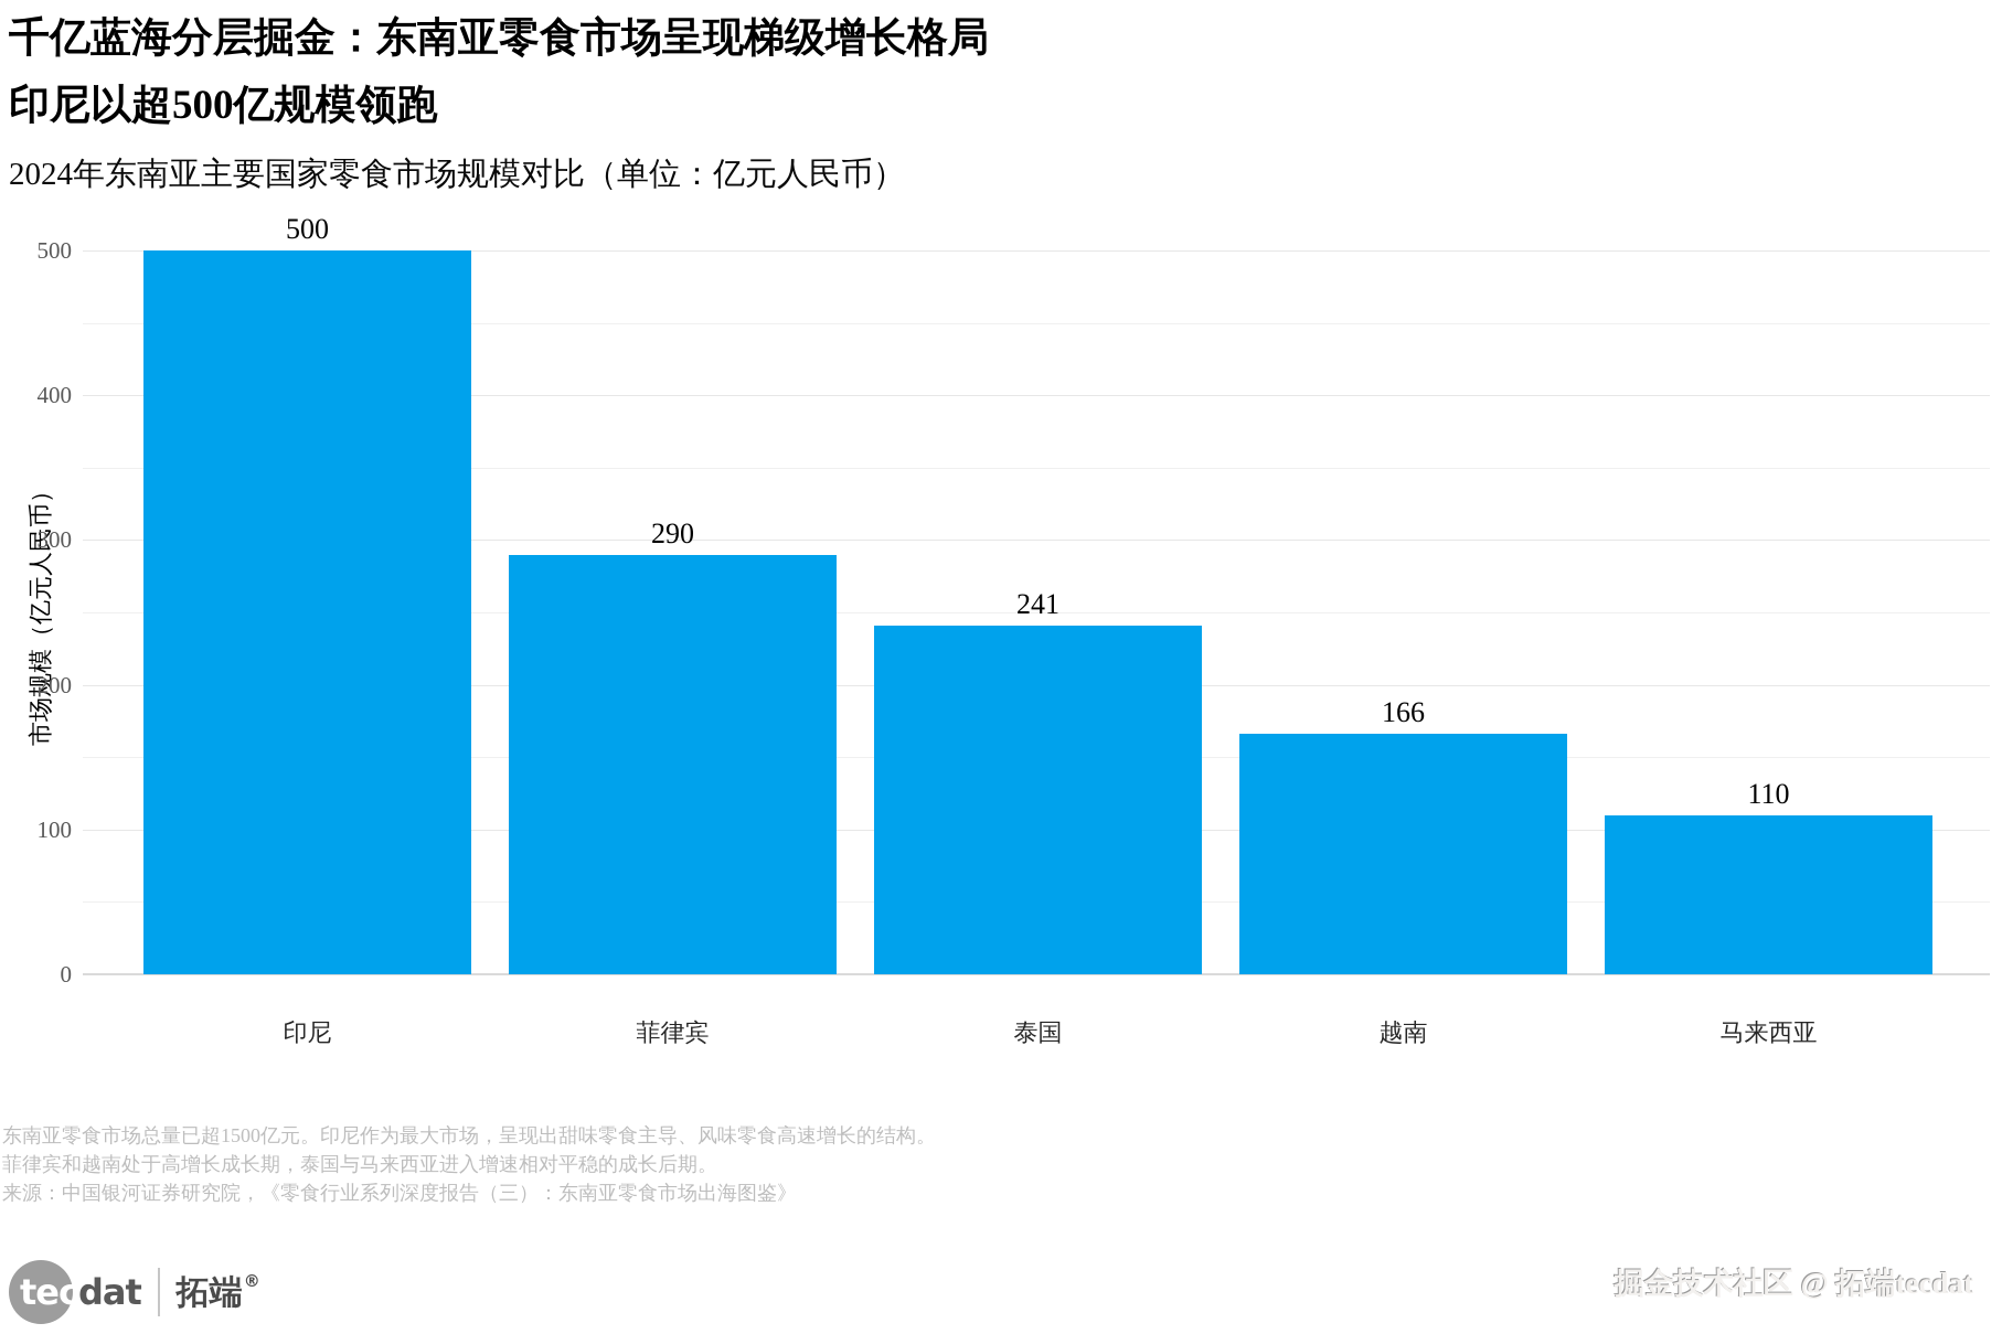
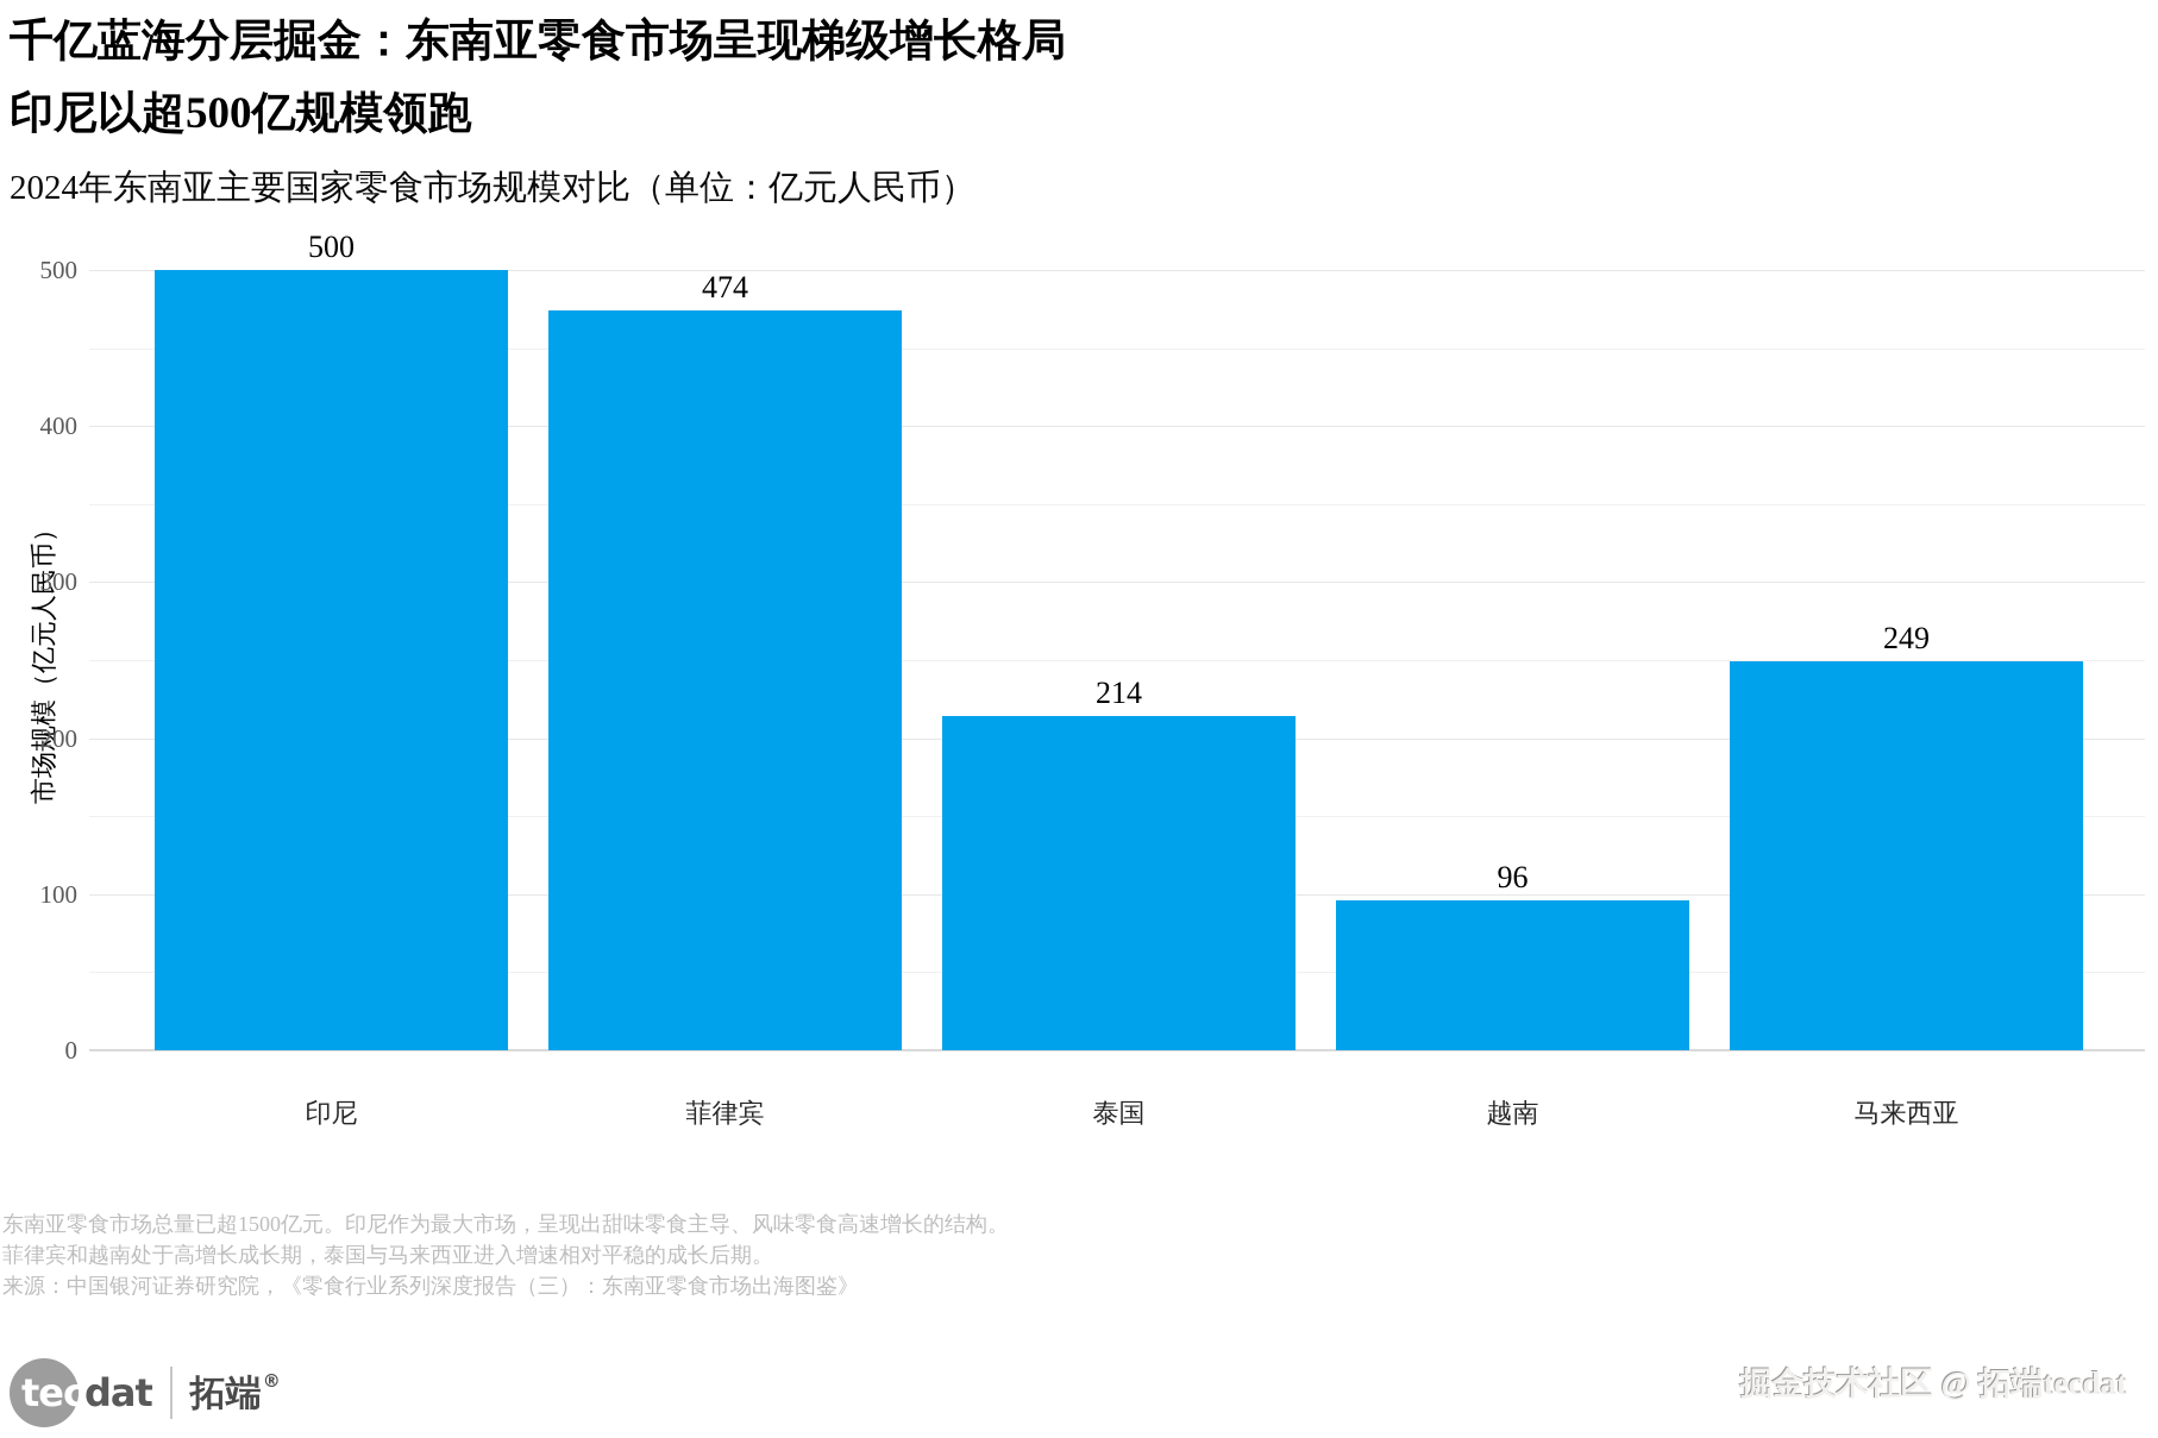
菲律宾: 290 -> 474
泰国: 241 -> 214
越南: 166 -> 96
马来西亚: 110 -> 249
